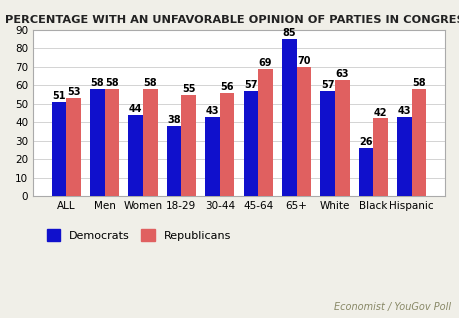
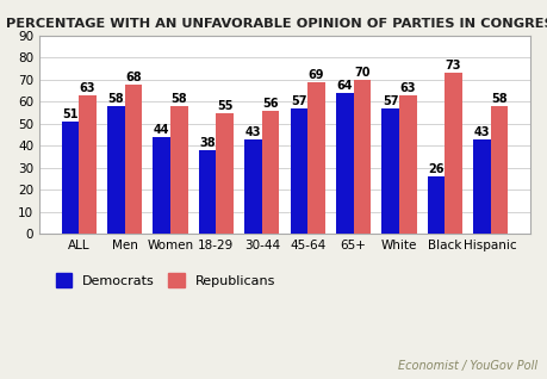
Republicans/ALL: 53 -> 63
Republicans/Men: 58 -> 68
Democrats/65+: 85 -> 64
Republicans/Black: 42 -> 73
